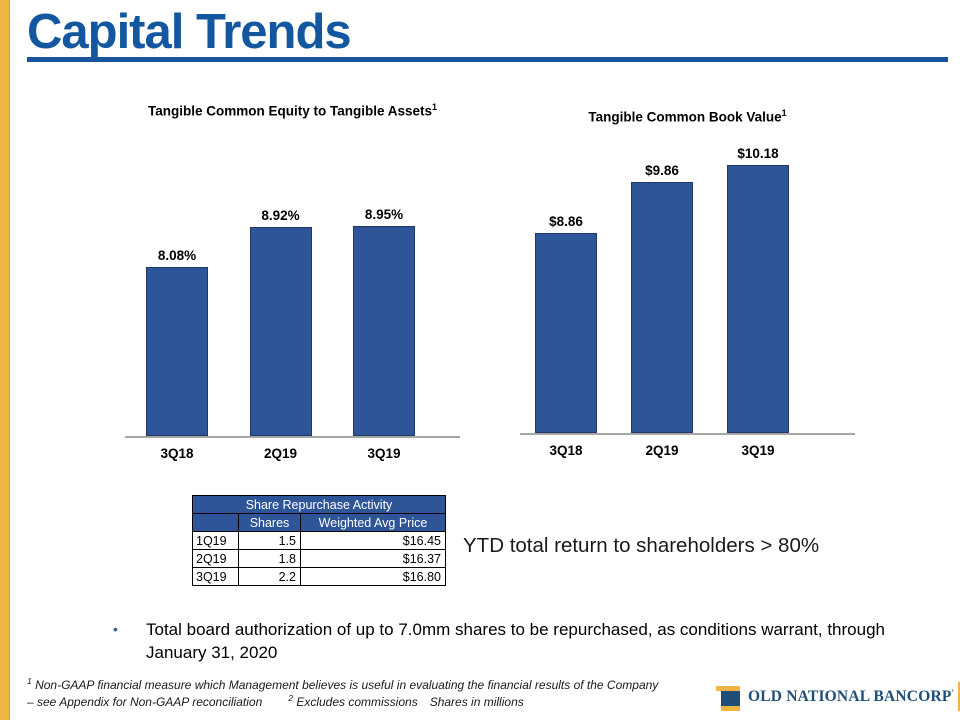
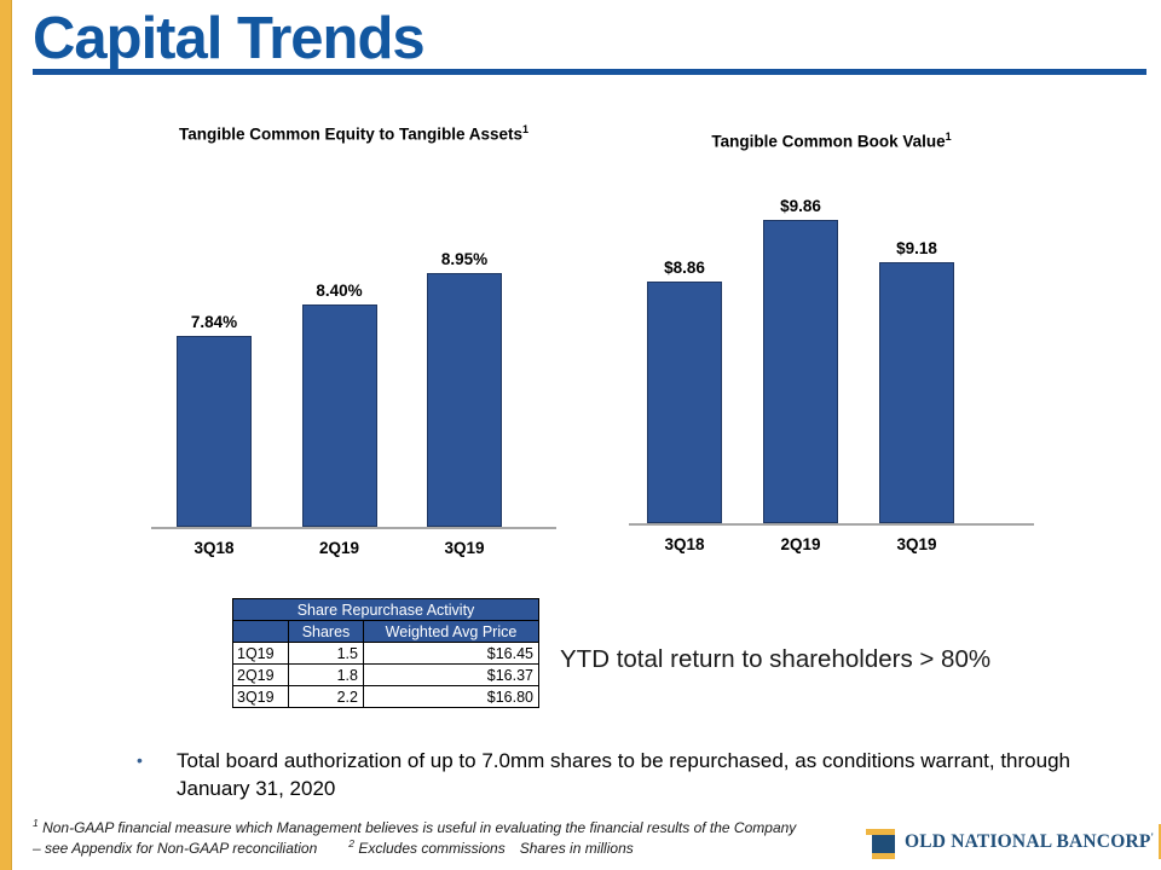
Tangible Common Equity to Tangible Assets/3Q18: 8.08% -> 7.84%
Tangible Common Equity to Tangible Assets/2Q19: 8.92% -> 8.40%
Tangible Common Book Value/3Q19: $10.18 -> $9.18
